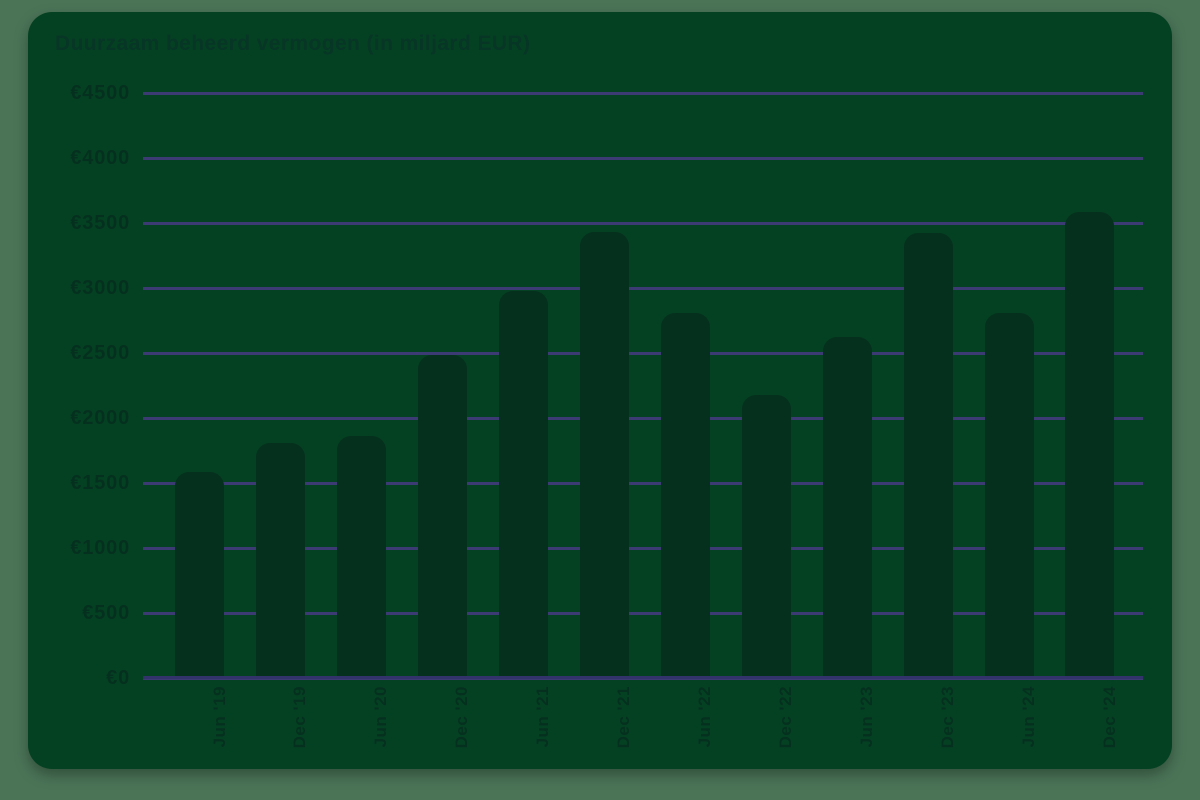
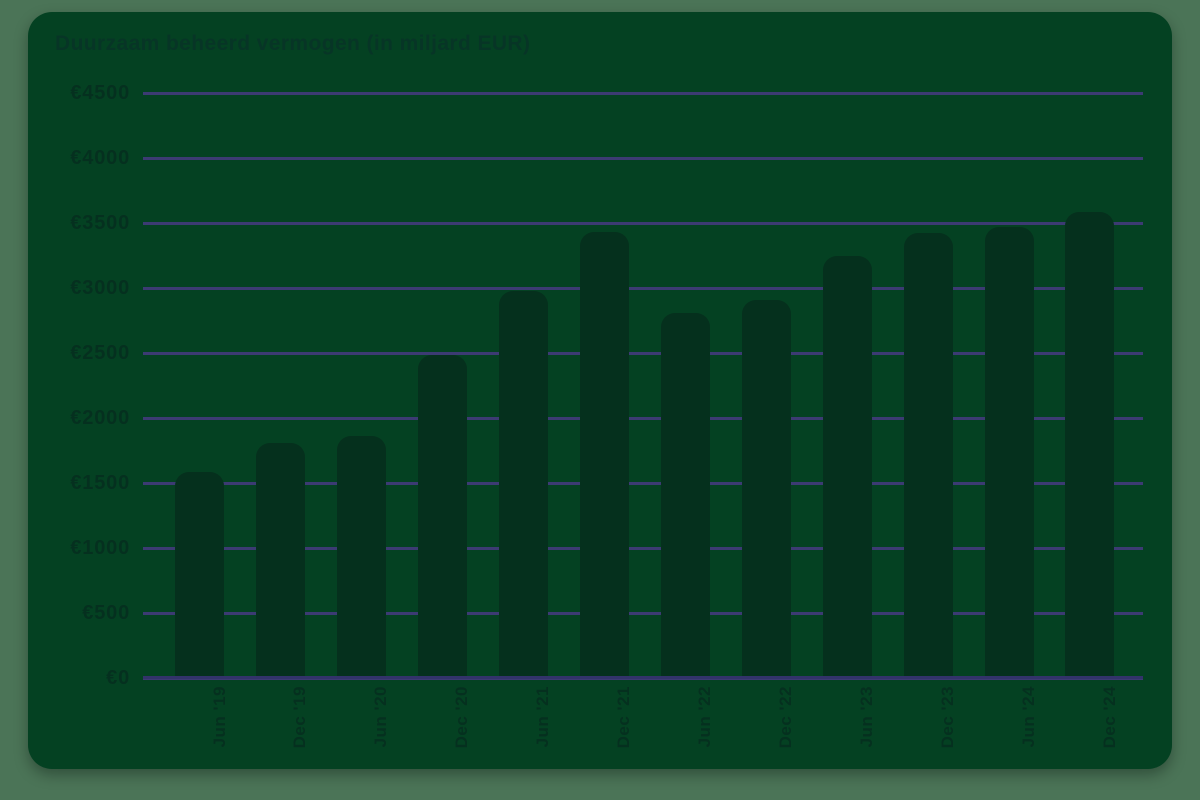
Dec '22: €2180 -> €2910
Jun '23: €2620 -> €3240
Jun '24: €2810 -> €3470
